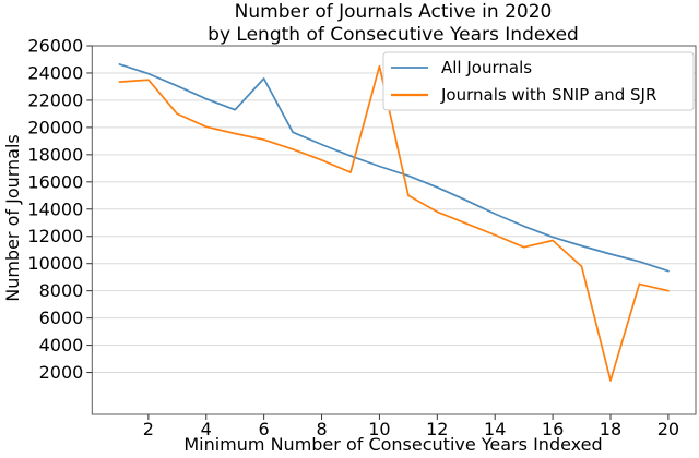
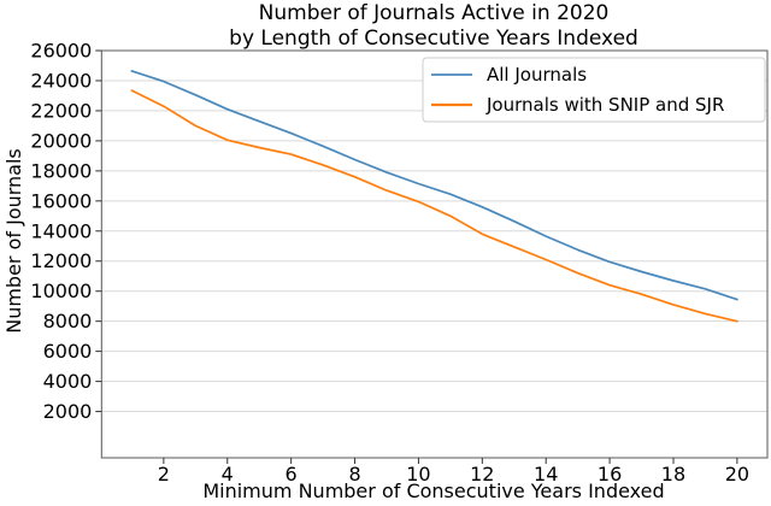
Journals with SNIP and SJR/2: 23500 -> 22300
All Journals/6: 23600 -> 20500
Journals with SNIP and SJR/10: 24500 -> 16000
Journals with SNIP and SJR/16: 11700 -> 10400
Journals with SNIP and SJR/18: 1400 -> 9100
